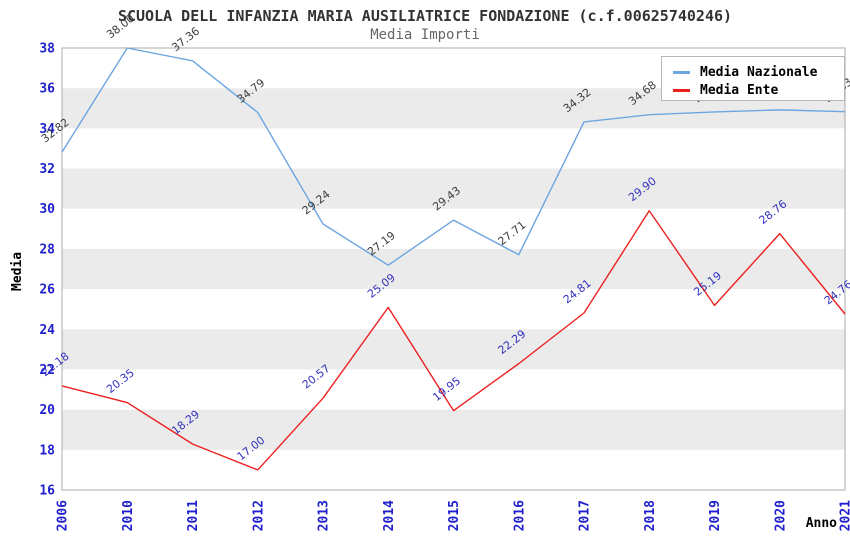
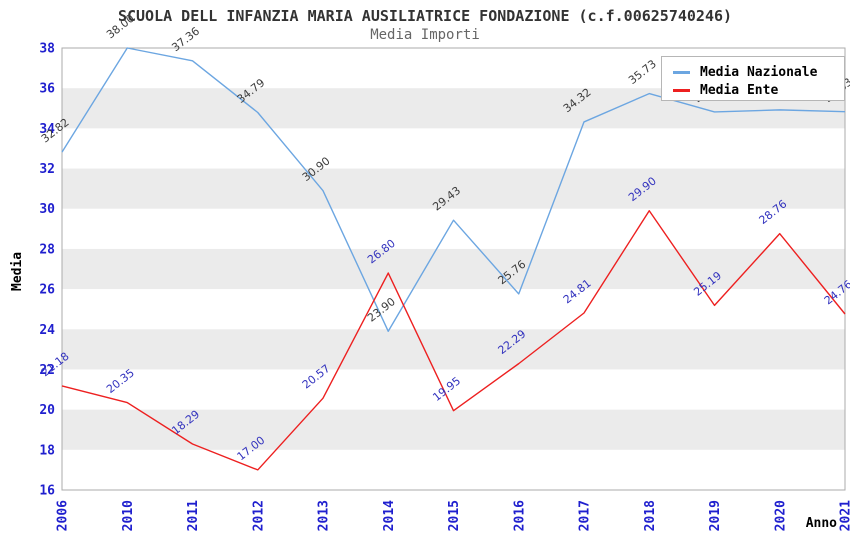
Media Nazionale/2013: 29.24 -> 30.90
Media Nazionale/2014: 27.19 -> 23.90
Media Ente/2014: 25.09 -> 26.80
Media Nazionale/2016: 27.71 -> 25.76
Media Nazionale/2018: 34.68 -> 35.73
